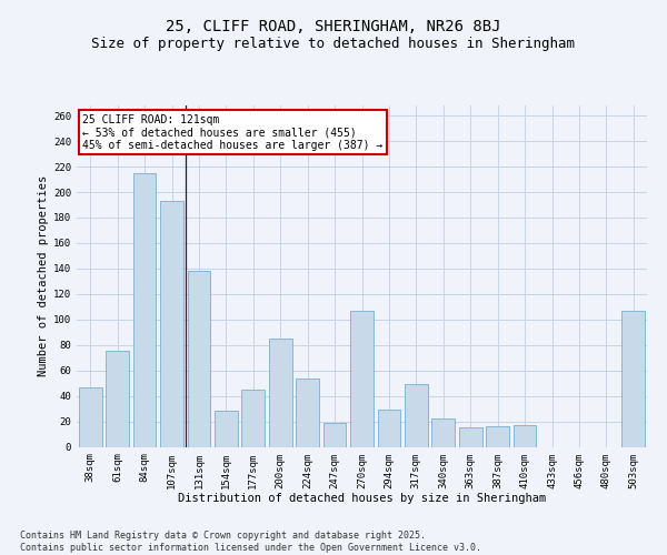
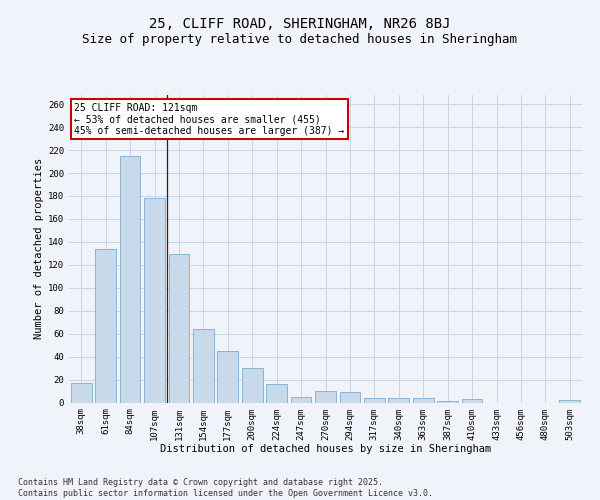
38sqm: 47 -> 17
61sqm: 75 -> 134
107sqm: 193 -> 178
131sqm: 138 -> 129
154sqm: 28 -> 64
200sqm: 85 -> 30
224sqm: 54 -> 16
247sqm: 19 -> 5
270sqm: 107 -> 10
294sqm: 29 -> 9
317sqm: 49 -> 4
340sqm: 22 -> 4
363sqm: 15 -> 4
387sqm: 16 -> 1
410sqm: 17 -> 3
503sqm: 107 -> 2
